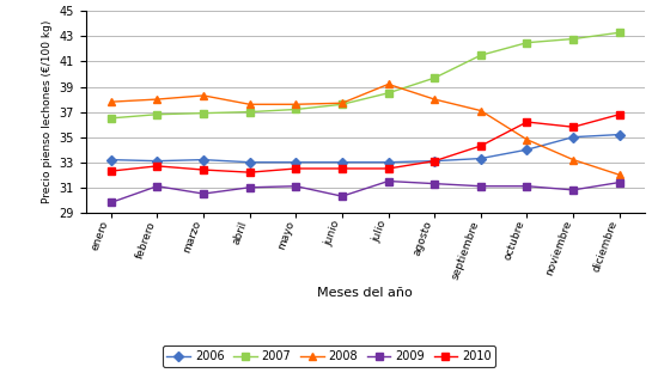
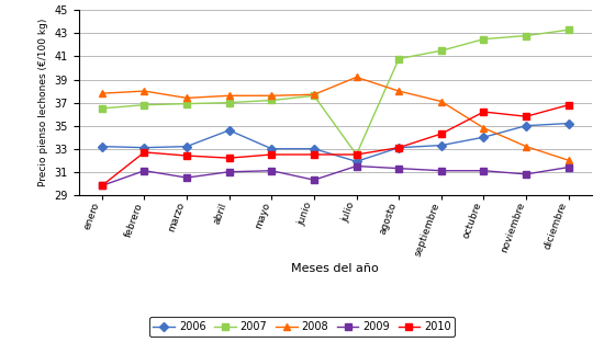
2010/enero: 32.3 -> 29.8
2008/marzo: 38.3 -> 37.4
2006/abril: 33.0 -> 34.6
2006/julio: 33.0 -> 31.9
2007/julio: 38.5 -> 32.5
2007/agosto: 39.7 -> 40.8
